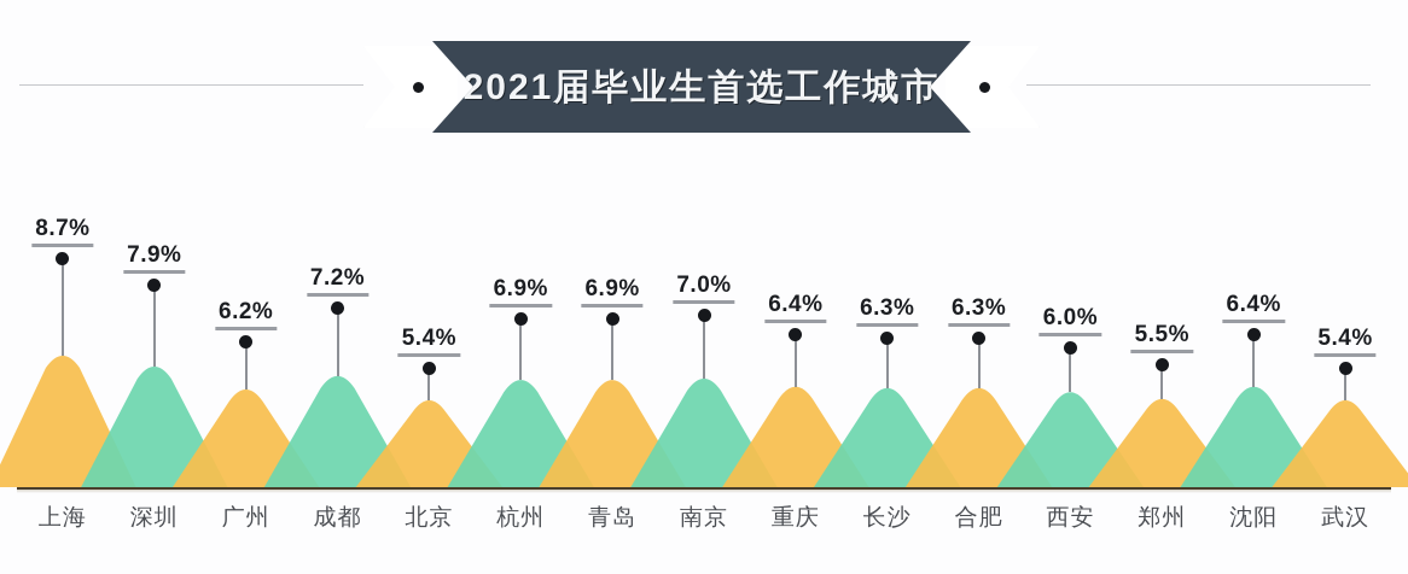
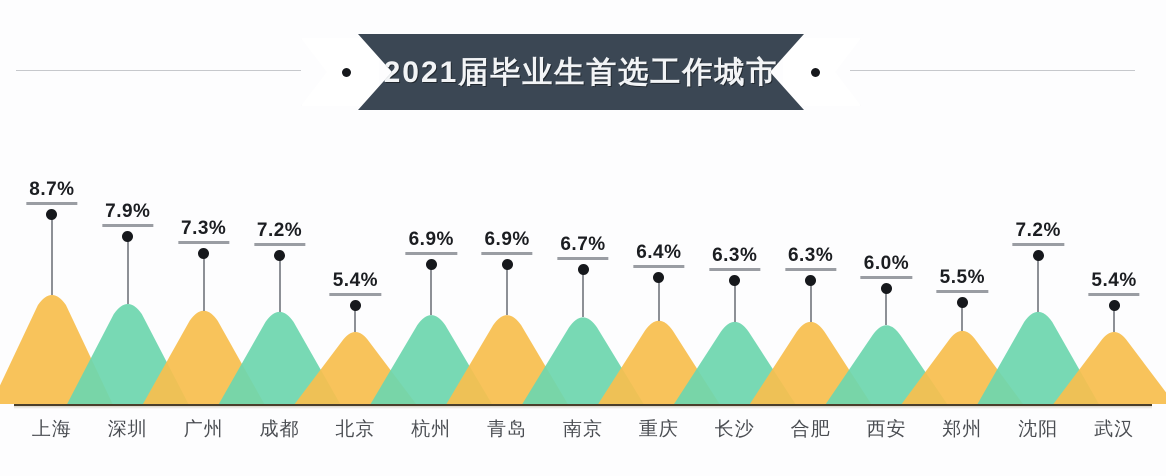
广州: 6.2% -> 7.3%
南京: 7.0% -> 6.7%
沈阳: 6.4% -> 7.2%
